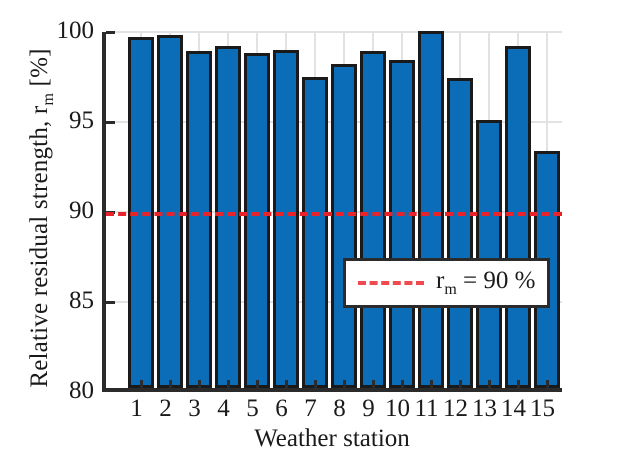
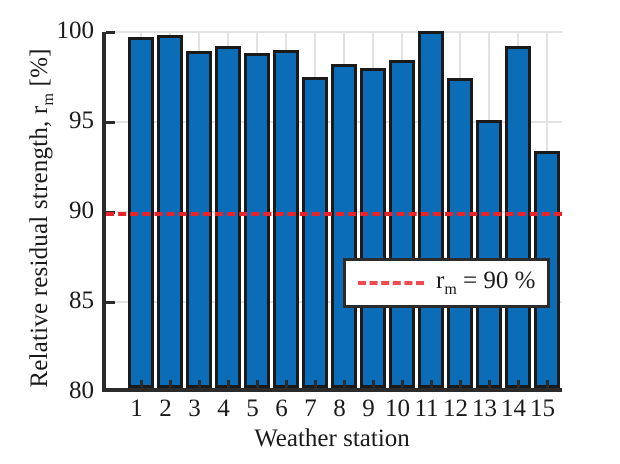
9: 98.7 -> 97.8
